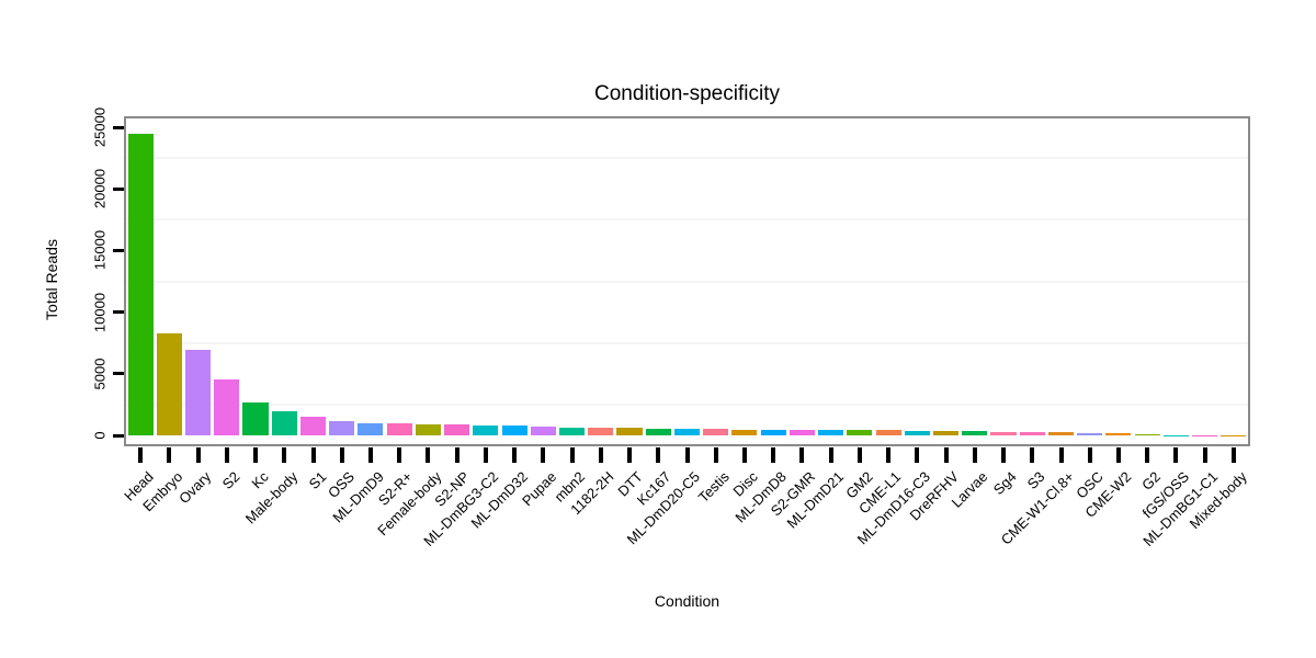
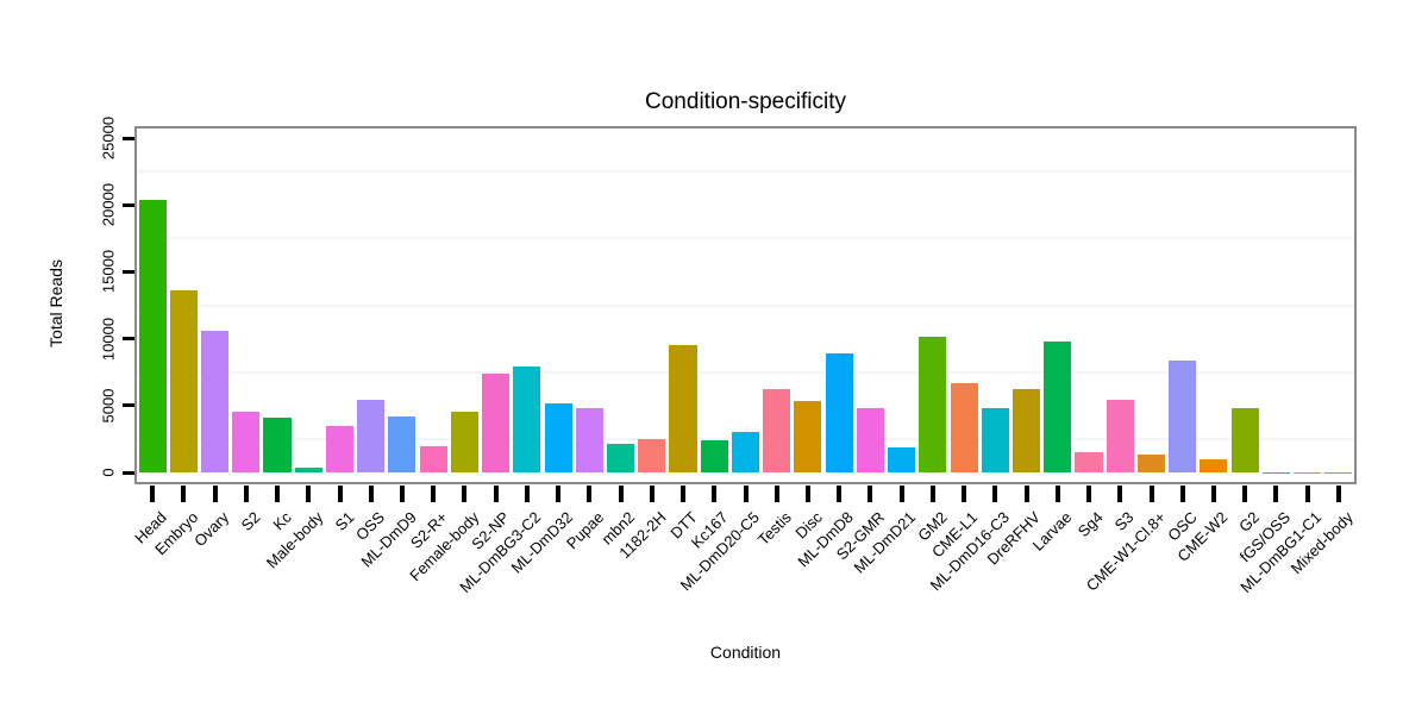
Head: 24500 -> 20400
Embryo: 8300 -> 13600
Ovary: 6900 -> 10600
Kc: 2600 -> 4100
Male-body: 2000 -> 400
S1: 1600 -> 3500
OSS: 1200 -> 5400
ML-DmD9: 1000 -> 4200
S2-R+: 900 -> 2000
Female-body: 900 -> 4500
S2-NP: 900 -> 7400
ML-DmBG3-C2: 800 -> 7900
ML-DmD32: 800 -> 5200
Pupae: 700 -> 4800
mbn2: 600 -> 2100
1182-2H: 600 -> 2500
DTT: 600 -> 9500
Kc167: 600 -> 2400
ML-DmD20-C5: 500 -> 3000
Testis: 500 -> 6200
Disc: 500 -> 5300
ML-DmD8: 500 -> 8900
S2-GMR: 400 -> 4800
ML-DmD21: 400 -> 1900
GM2: 400 -> 10100
CME-L1: 400 -> 6700
ML-DmD16-C3: 400 -> 4800
DreRFHV: 400 -> 6200
Larvae: 300 -> 9800
Sg4: 300 -> 1500
S3: 200 -> 5400
CME-W1-Cl.8+: 200 -> 1300
OSC: 200 -> 8400
CME-W2: 100 -> 1000
G2: 100 -> 4800
